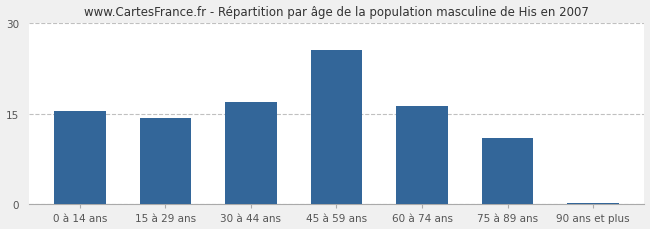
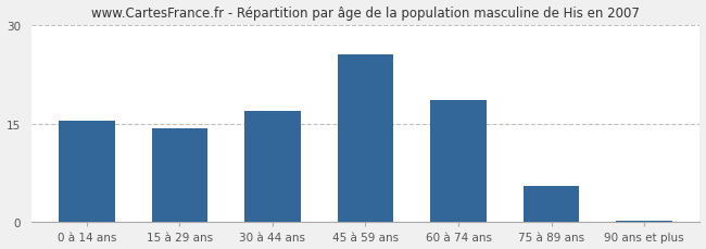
60 à 74 ans: 16.2 -> 18.6
75 à 89 ans: 11.0 -> 5.6
